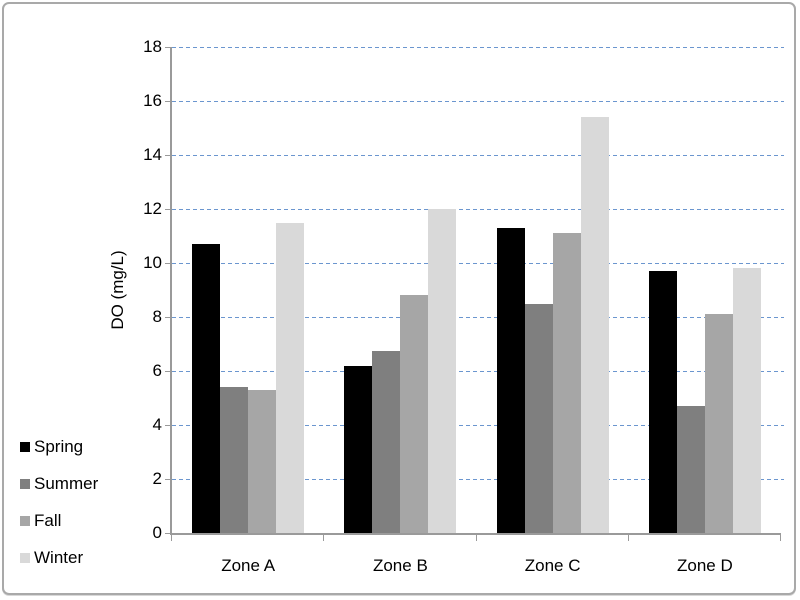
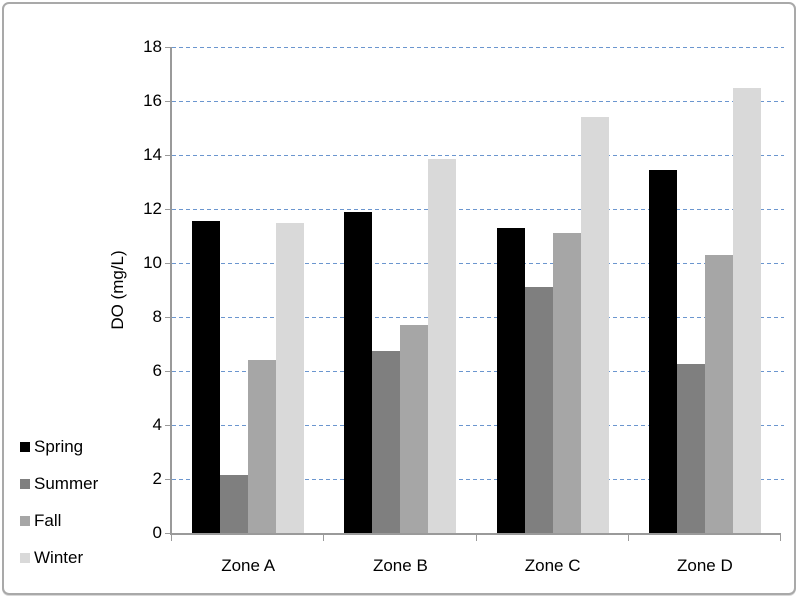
Spring/Zone A: 10.7 -> 11.6
Summer/Zone A: 5.4 -> 2.1
Fall/Zone A: 5.3 -> 6.4
Spring/Zone B: 6.2 -> 11.9
Fall/Zone B: 8.8 -> 7.7
Winter/Zone B: 12.0 -> 13.8
Summer/Zone C: 8.5 -> 9.1
Spring/Zone D: 9.7 -> 13.4
Summer/Zone D: 4.7 -> 6.2
Fall/Zone D: 8.1 -> 10.3
Winter/Zone D: 9.8 -> 16.5
